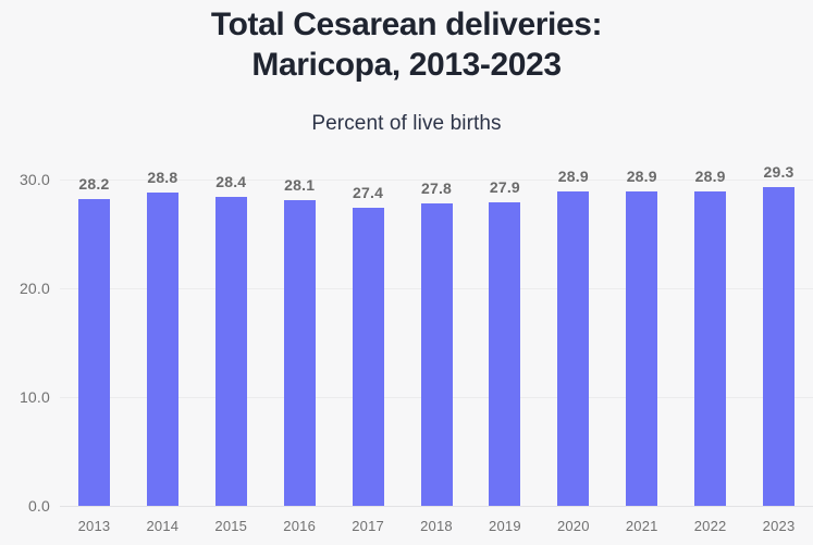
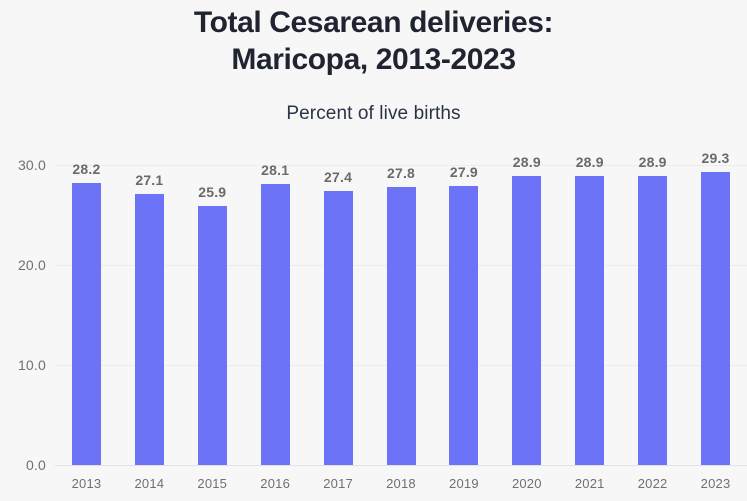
2014: 28.8 -> 27.1
2015: 28.4 -> 25.9
